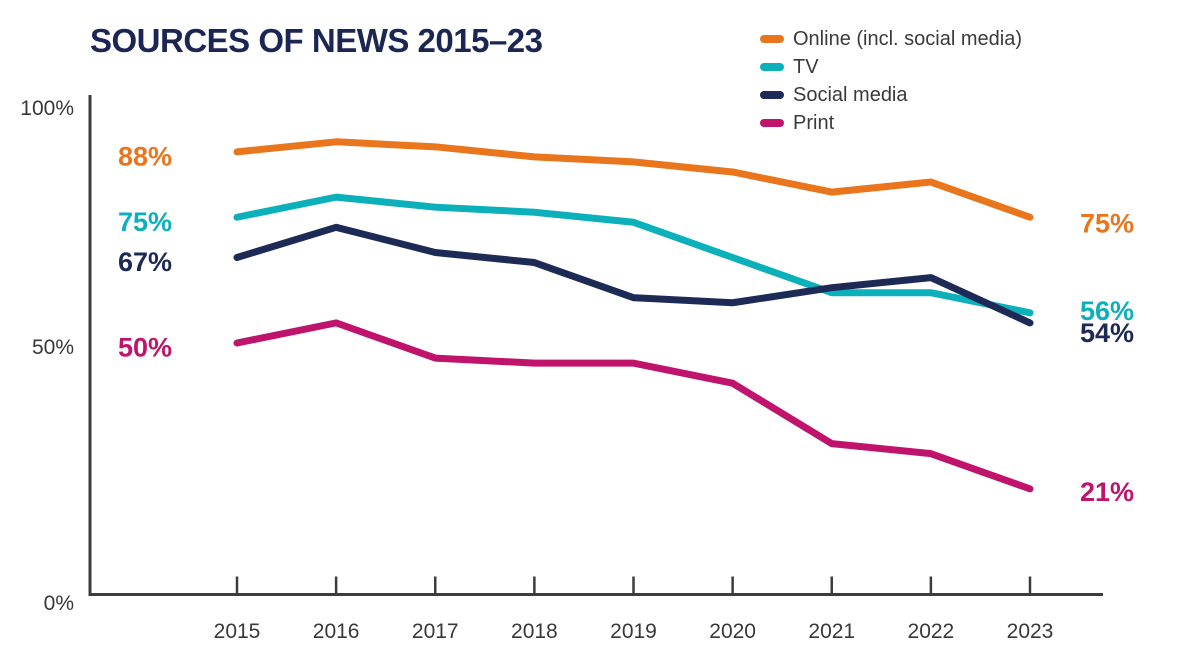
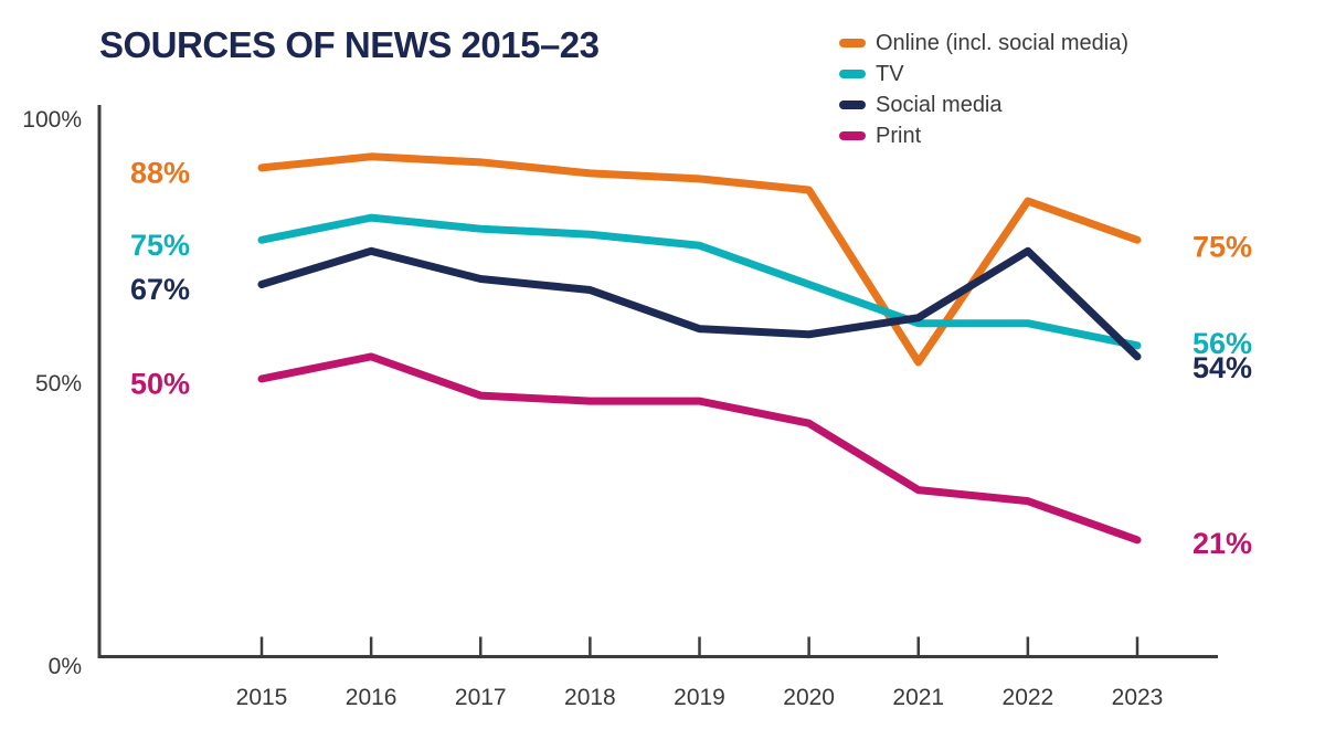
Online (incl. social media)/2021: 80% -> 53%
Social media/2022: 63% -> 73%
